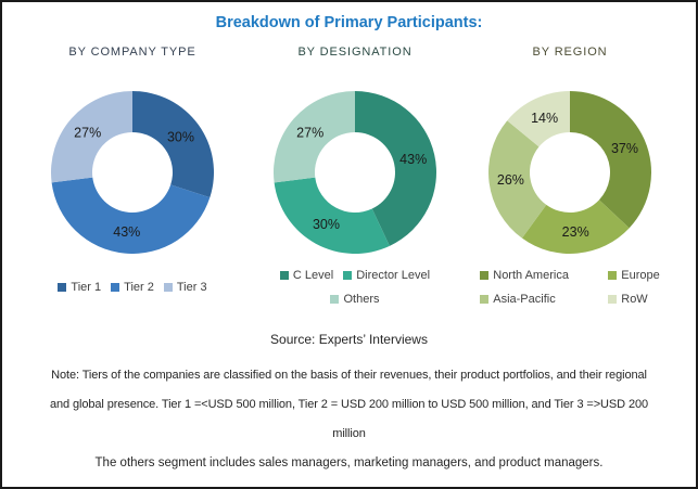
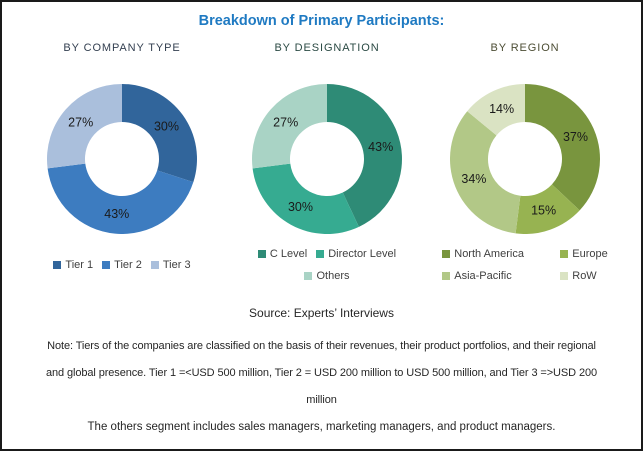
BY REGION/Europe: 23% -> 15%
BY REGION/Asia-Pacific: 26% -> 34%
